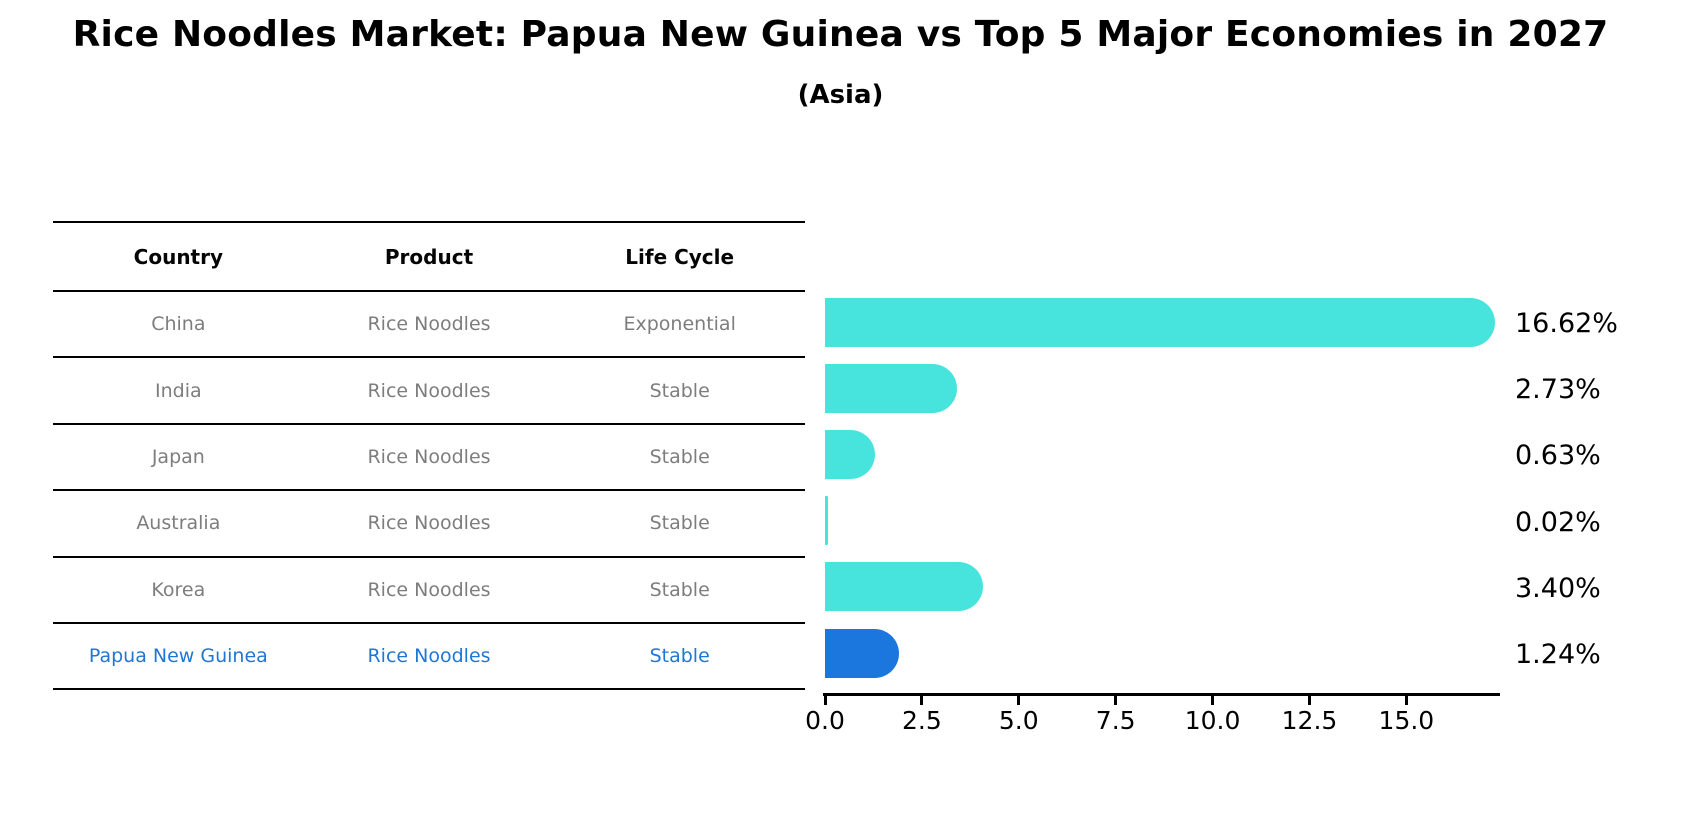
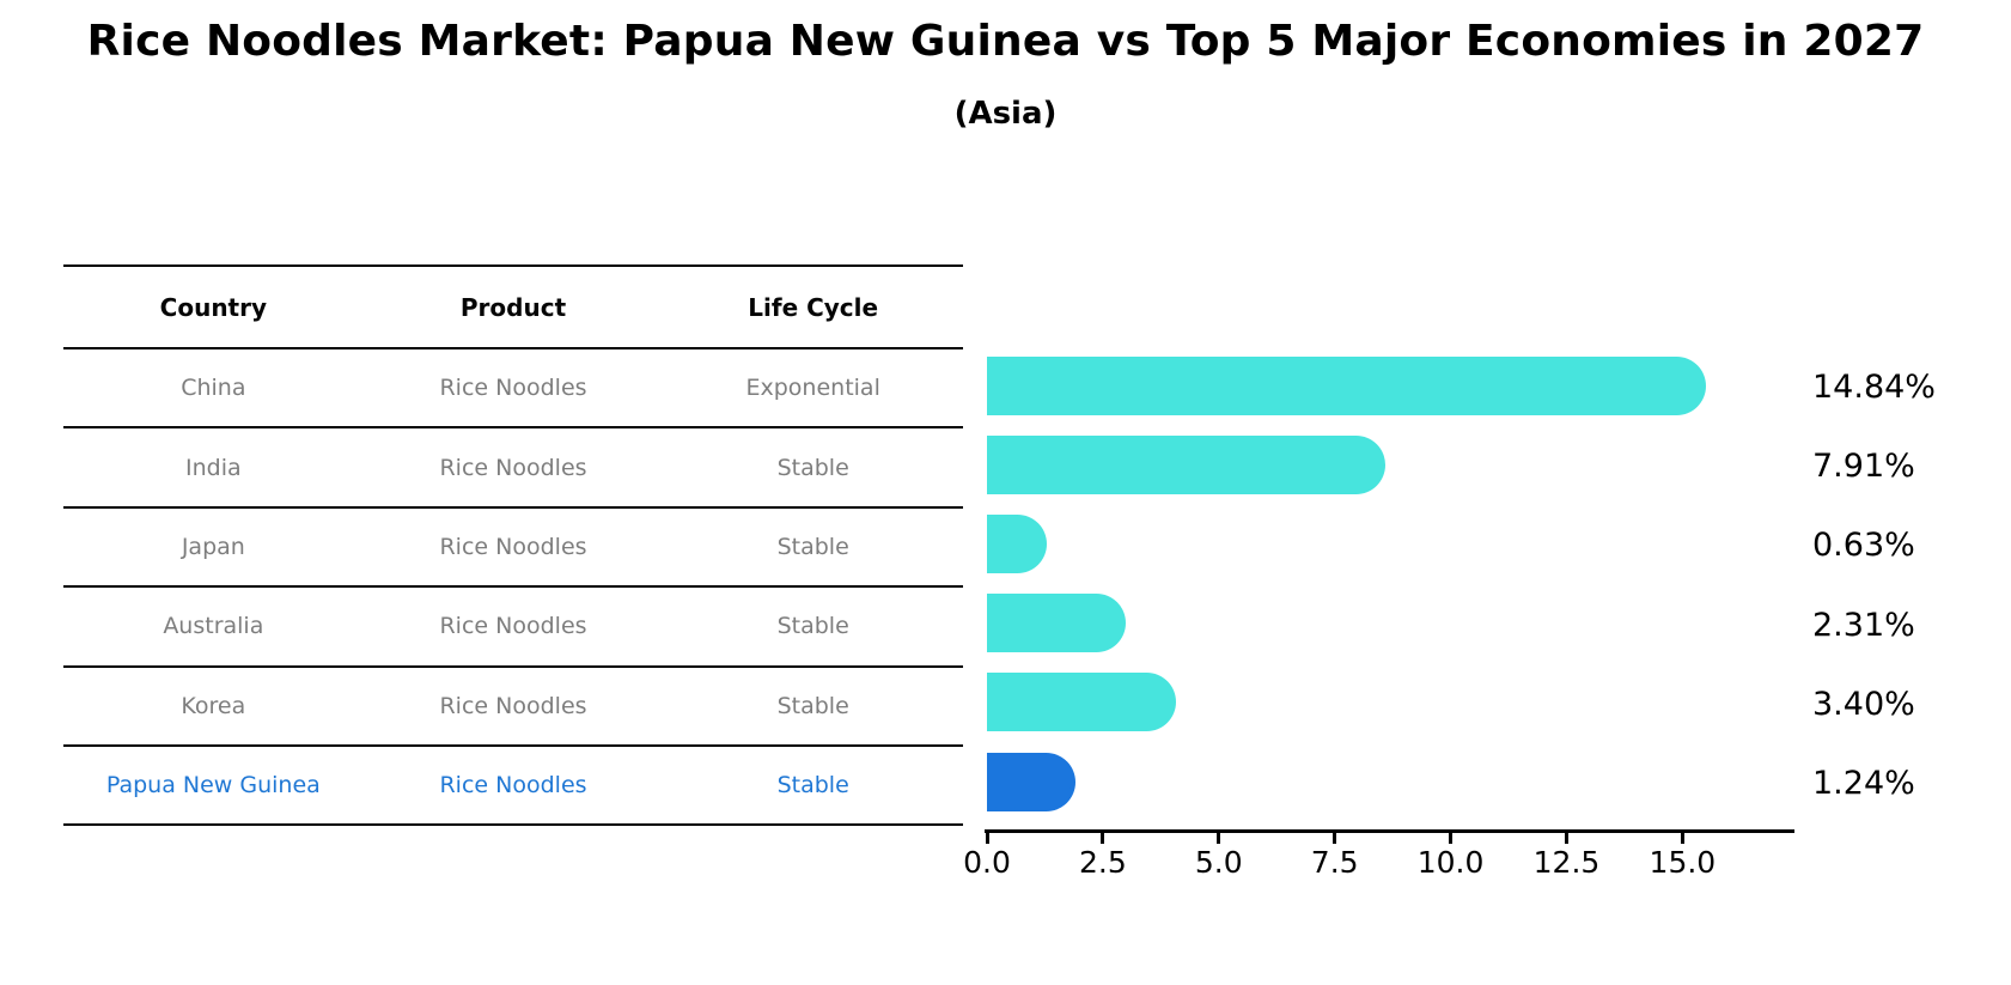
China: 16.62% -> 14.84%
India: 2.73% -> 7.91%
Australia: 0.02% -> 2.31%
